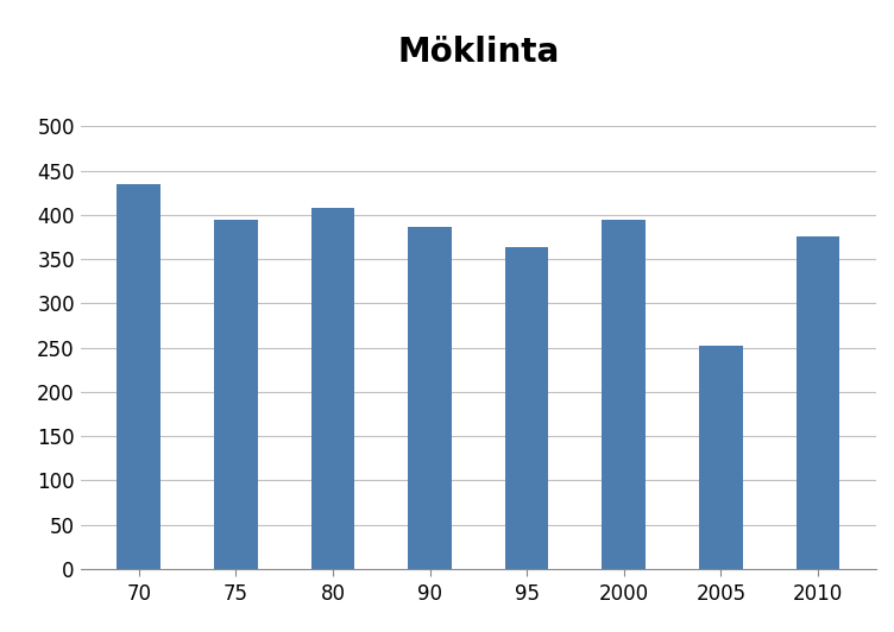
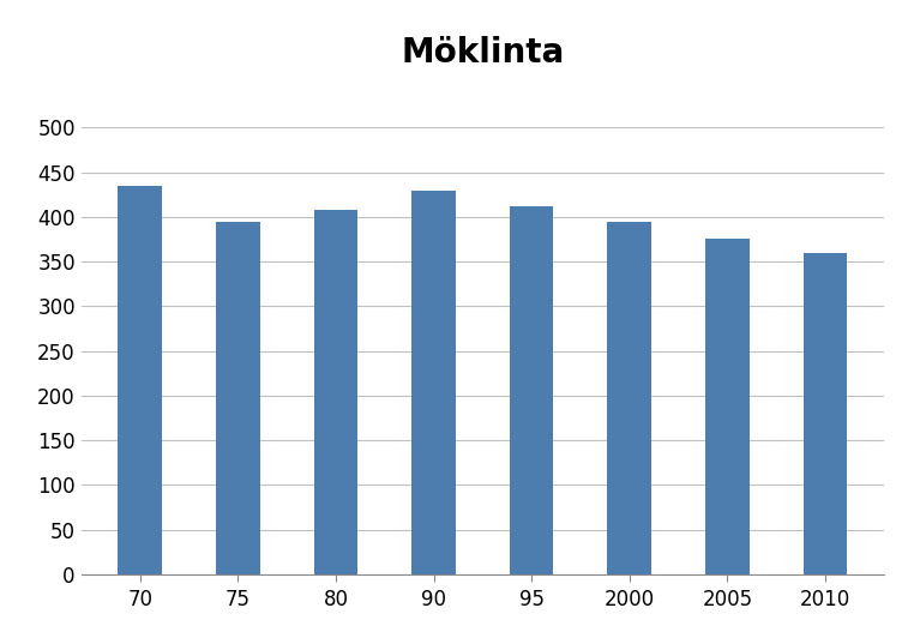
90: 386 -> 429
95: 364 -> 412
2005: 252 -> 376
2010: 376 -> 359
